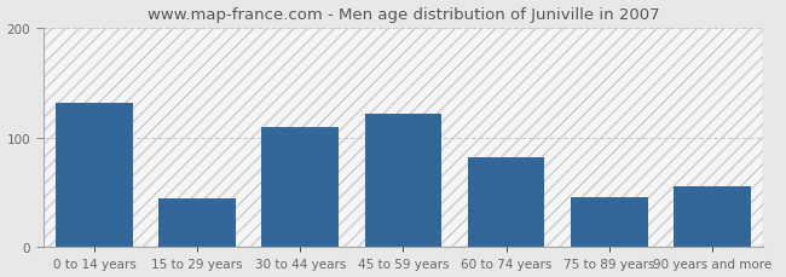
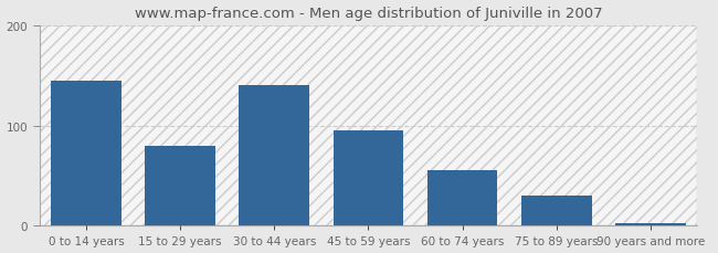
0 to 14 years: 132 -> 145
15 to 29 years: 44 -> 80
30 to 44 years: 110 -> 140
45 to 59 years: 122 -> 95
60 to 74 years: 82 -> 55
75 to 89 years: 46 -> 30
90 years and more: 56 -> 3
